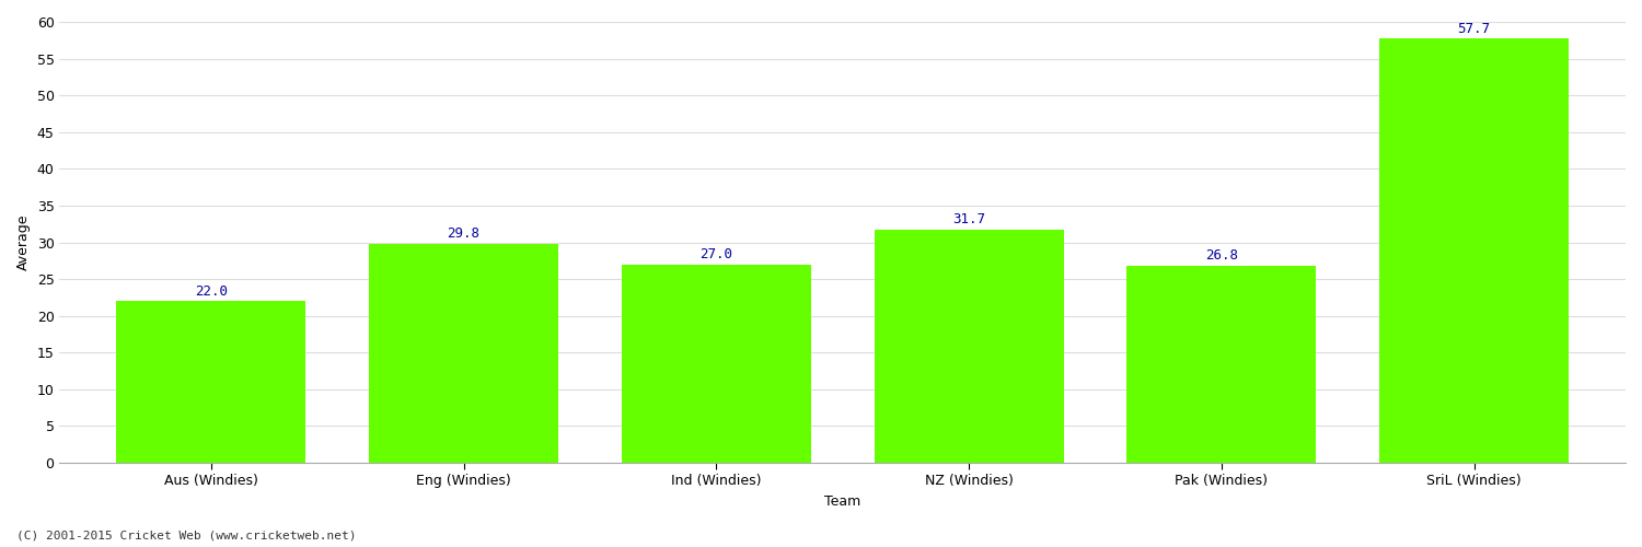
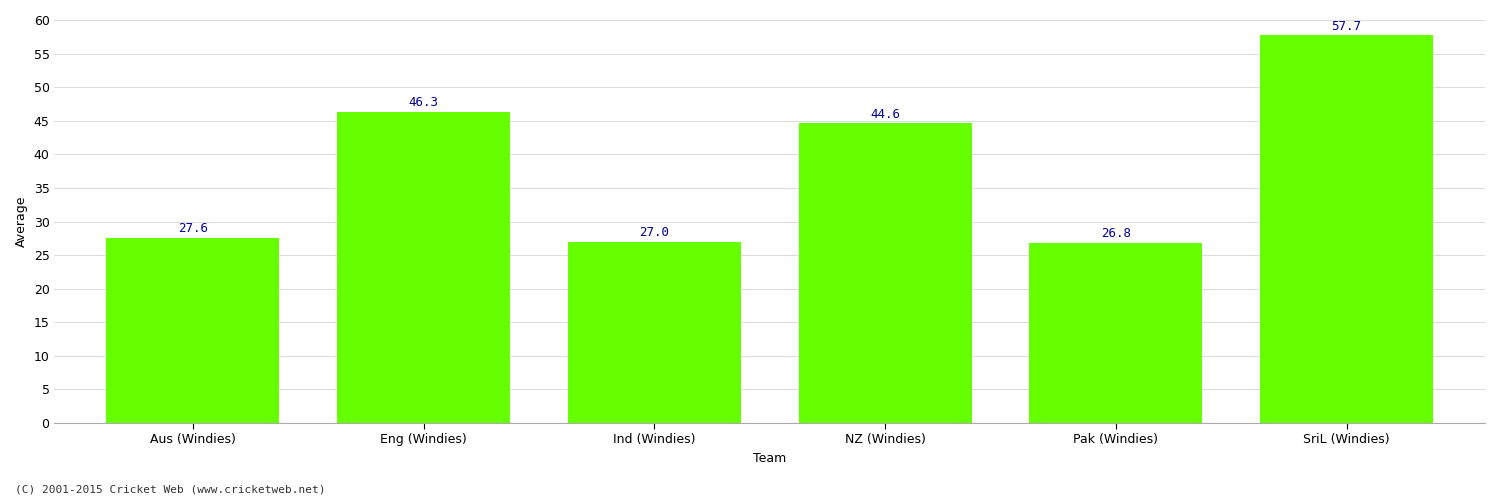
Aus (Windies): 22.0 -> 27.6
Eng (Windies): 29.8 -> 46.3
NZ (Windies): 31.7 -> 44.6
